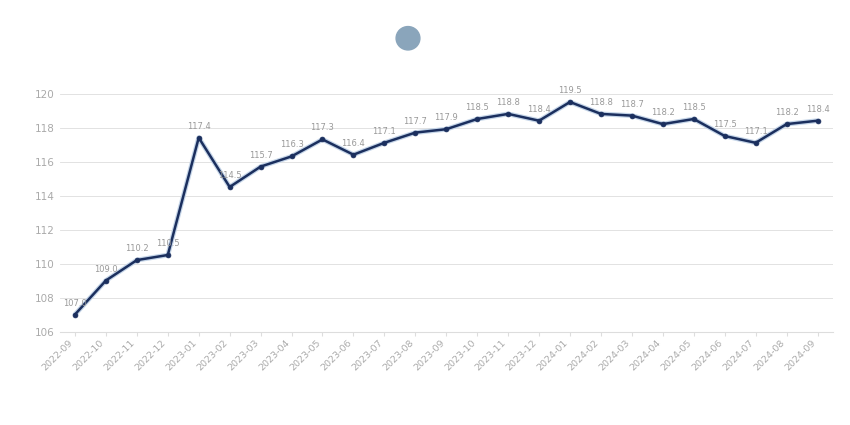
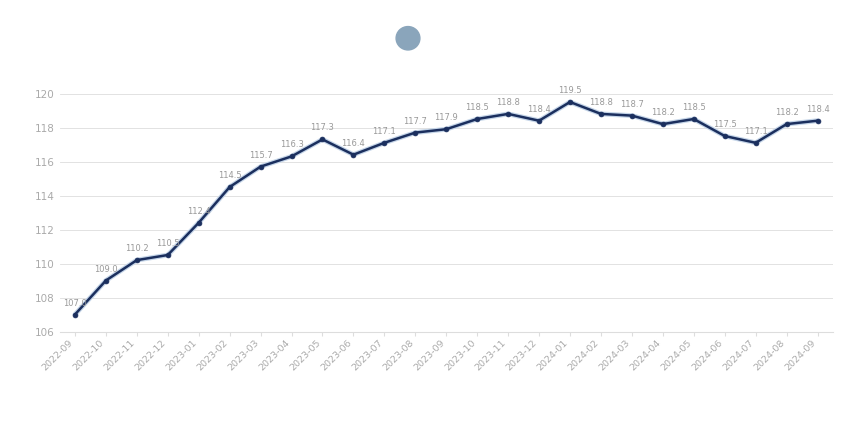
2023-01: 117.4 -> 112.4
